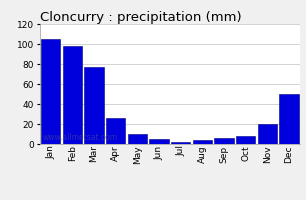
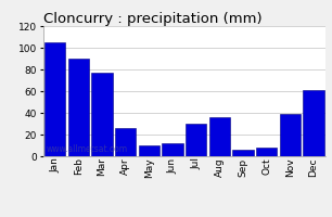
Feb: 98 -> 90
Jun: 5 -> 12
Jul: 2 -> 30
Aug: 4 -> 36
Nov: 20 -> 39
Dec: 50 -> 61
